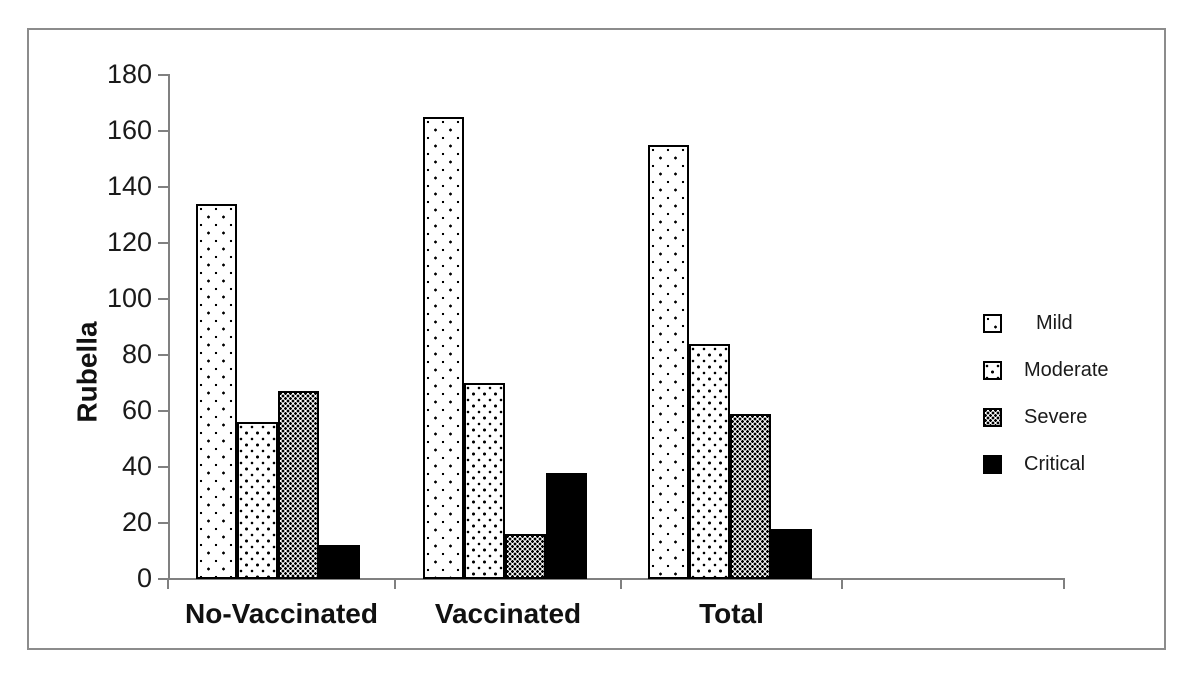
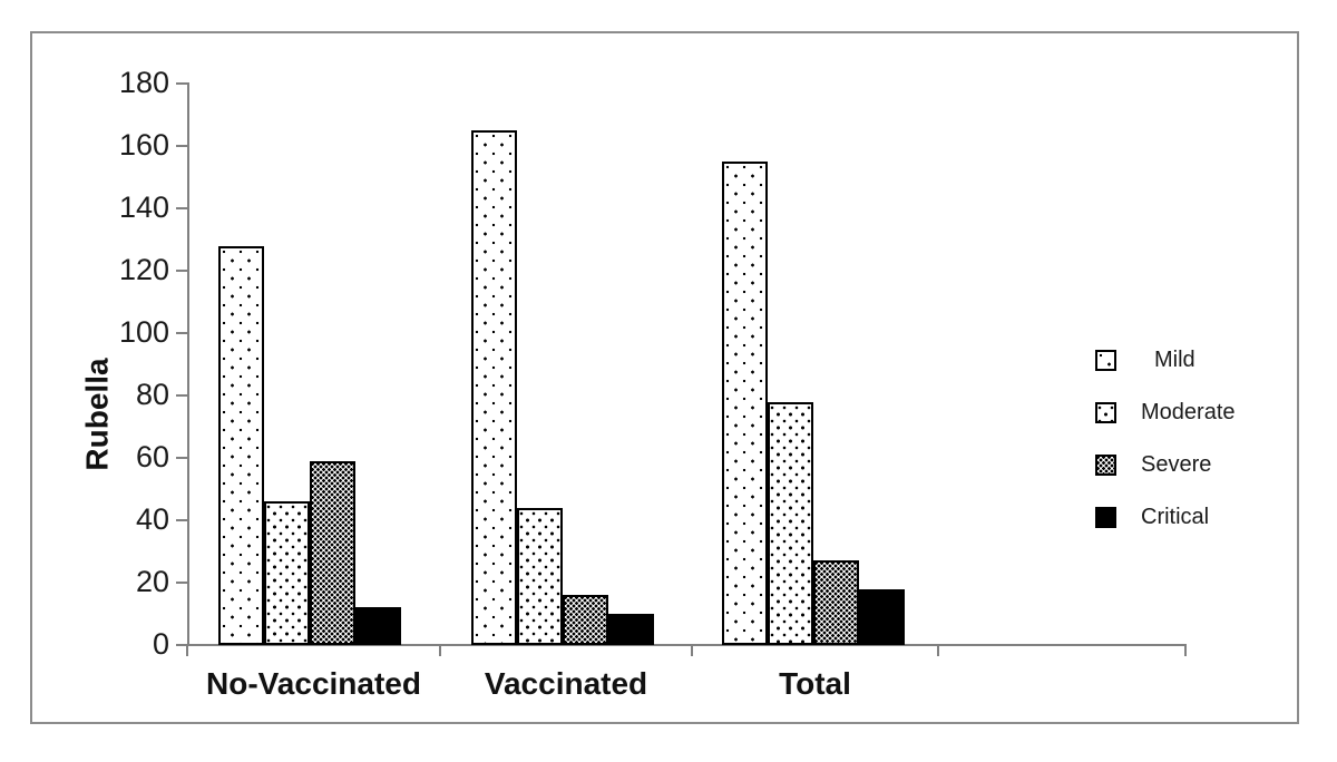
Mild/No-Vaccinated: 134 -> 128
Moderate/No-Vaccinated: 56 -> 46
Severe/No-Vaccinated: 67 -> 59
Moderate/Vaccinated: 70 -> 44
Critical/Vaccinated: 38 -> 10
Moderate/Total: 84 -> 78
Severe/Total: 59 -> 27
